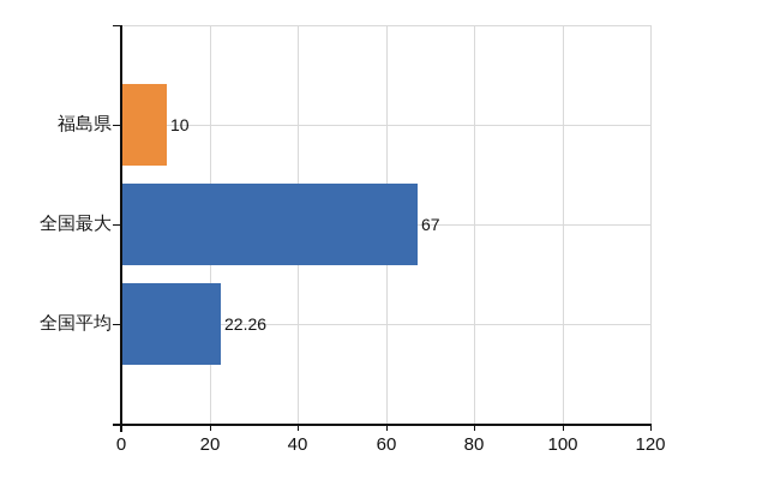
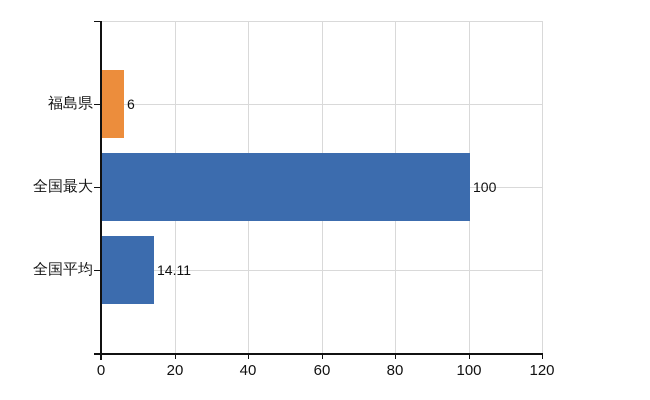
福島県: 10 -> 6
全国最大: 67 -> 100
全国平均: 22.26 -> 14.11
